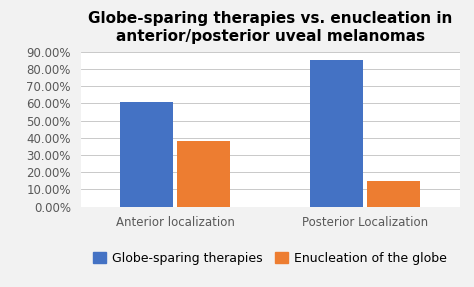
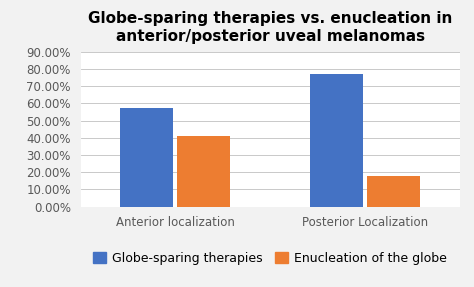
Globe-sparing therapies/Anterior localization: 61% -> 57%
Enucleation of the globe/Anterior localization: 38% -> 41%
Globe-sparing therapies/Posterior Localization: 85% -> 77%
Enucleation of the globe/Posterior Localization: 15% -> 18%
